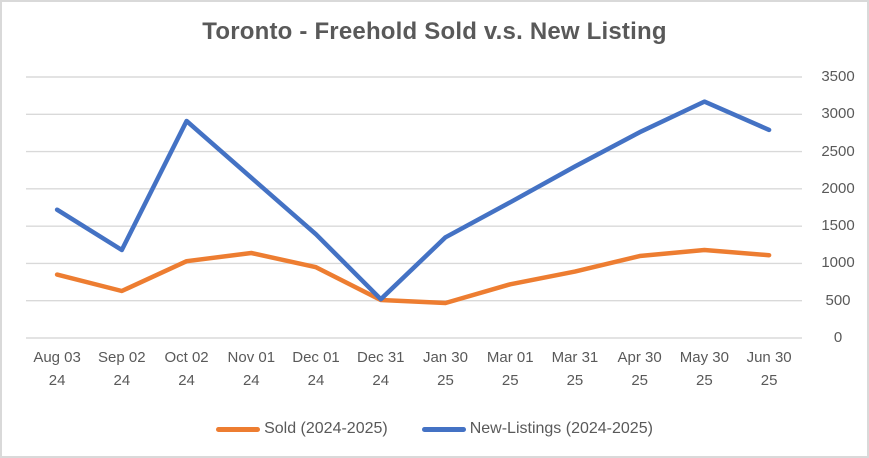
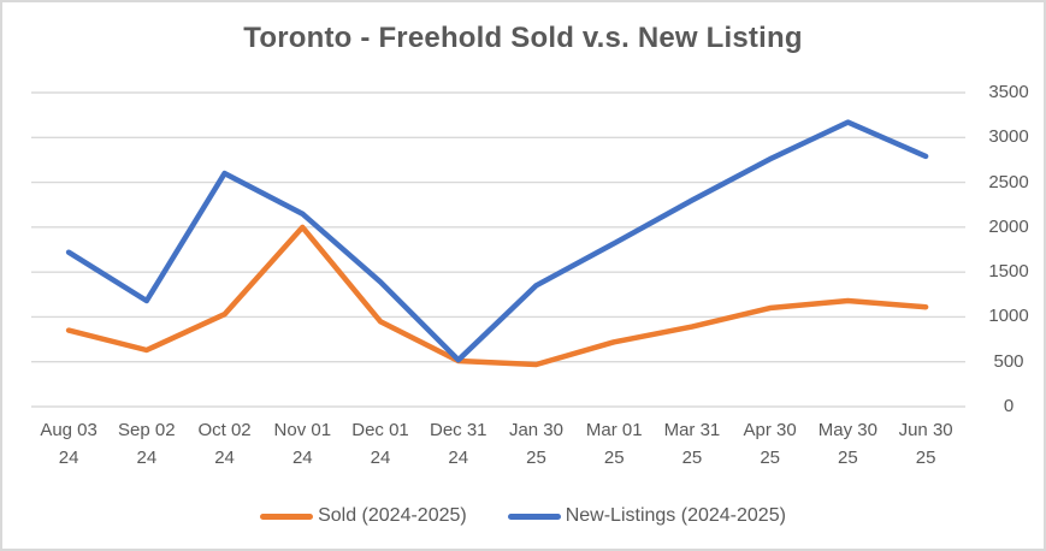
New-Listings (2024-2025)/Oct 02 24: 2900 -> 2600
Sold (2024-2025)/Nov 01 24: 1100 -> 2000
